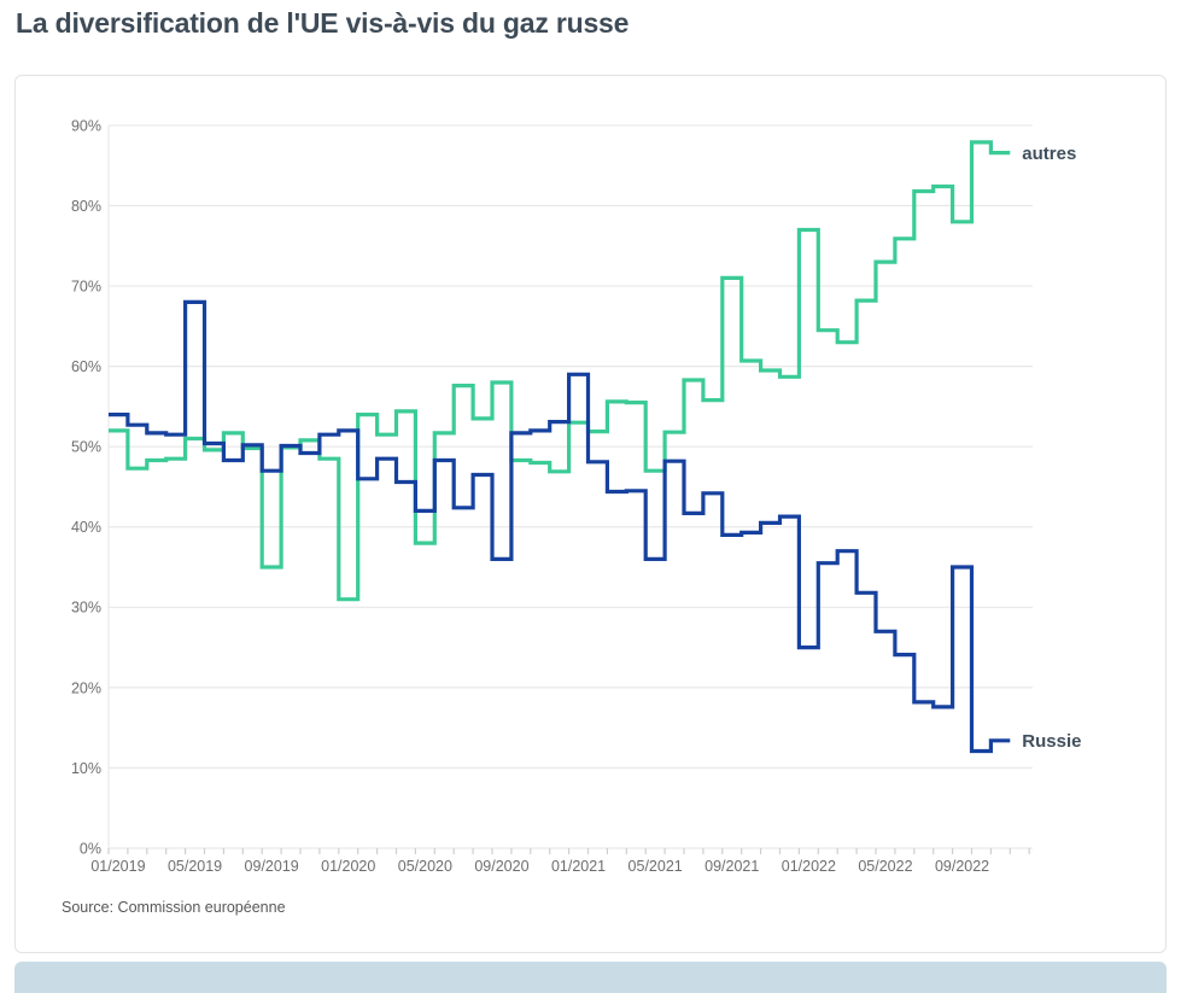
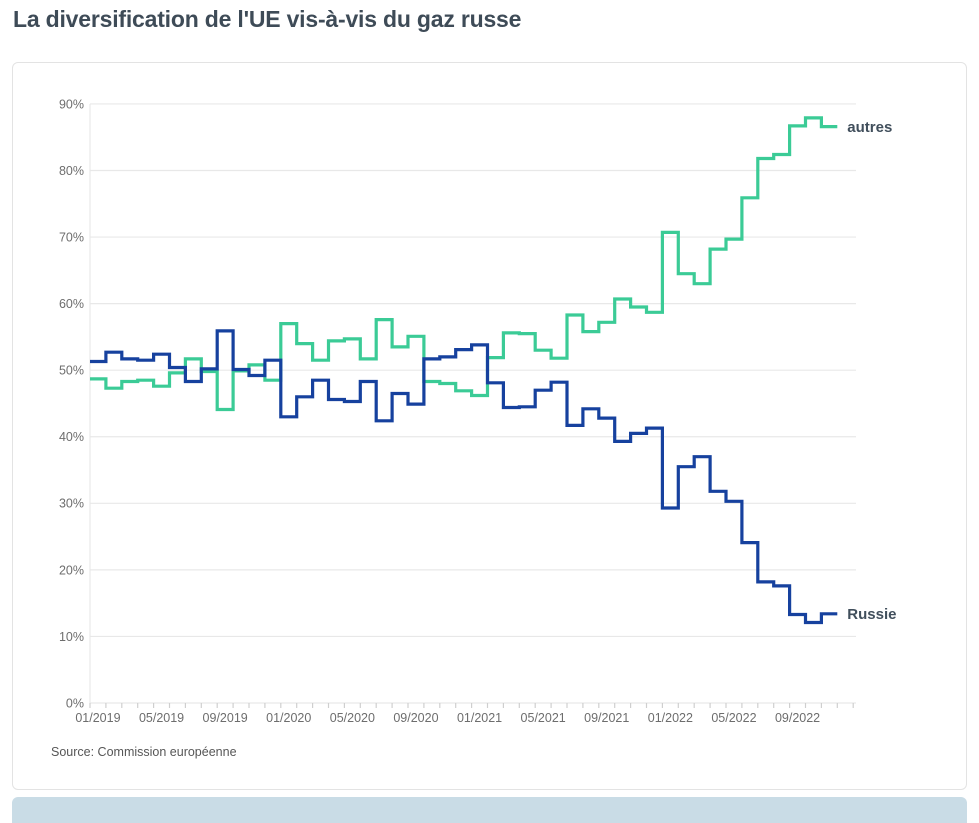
autres/01/2019: 52% -> 49%
Russie/01/2019: 54% -> 51%
autres/05/2019: 51% -> 48%
Russie/05/2019: 68% -> 52%
autres/09/2019: 35% -> 44%
Russie/09/2019: 47% -> 56%
autres/01/2020: 31% -> 57%
Russie/01/2020: 52% -> 43%
autres/05/2020: 38% -> 55%
Russie/05/2020: 42% -> 45%
autres/09/2020: 58% -> 55%
Russie/09/2020: 36% -> 45%
autres/01/2021: 53% -> 46%
Russie/01/2021: 59% -> 54%
autres/05/2021: 47% -> 53%
Russie/05/2021: 36% -> 47%
autres/09/2021: 71% -> 57%
Russie/09/2021: 39% -> 43%
autres/01/2022: 77% -> 71%
Russie/01/2022: 25% -> 29%
autres/05/2022: 73% -> 70%
Russie/05/2022: 27% -> 30%
autres/09/2022: 78% -> 87%
Russie/09/2022: 35% -> 13%
